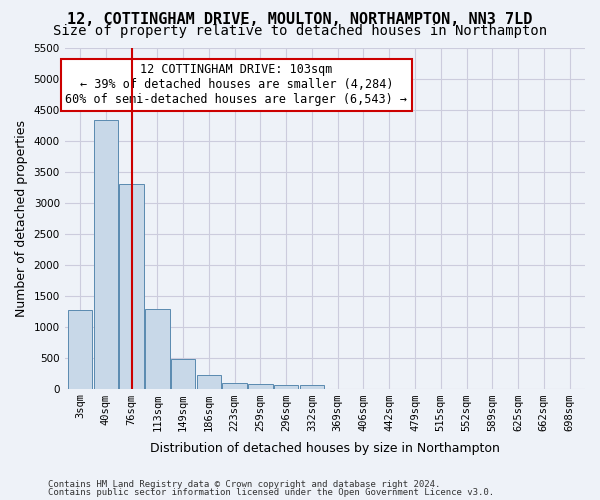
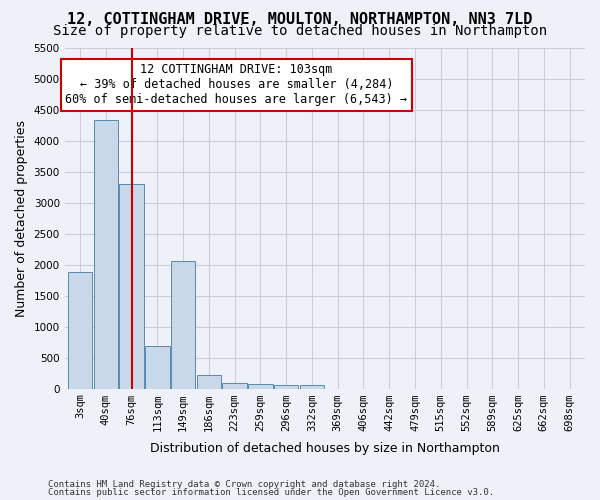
3sqm: 1270 -> 1880
113sqm: 1280 -> 680
149sqm: 480 -> 2060
